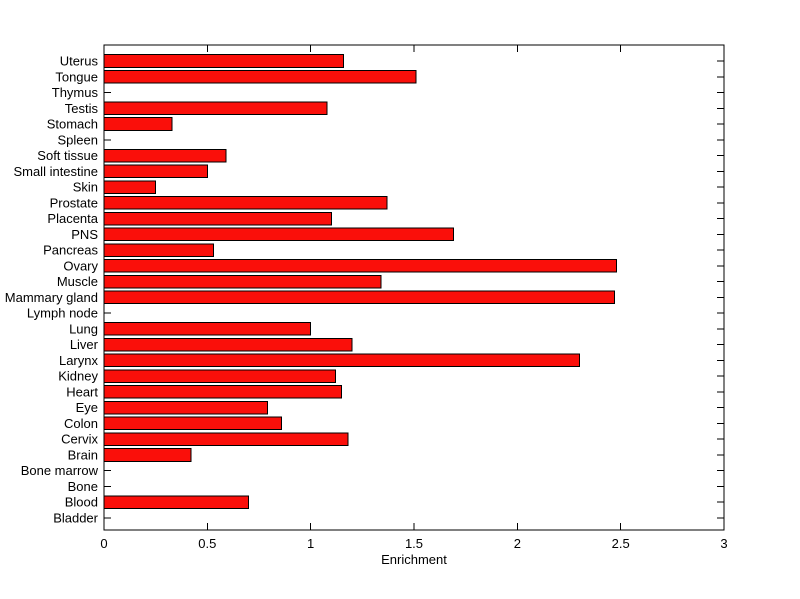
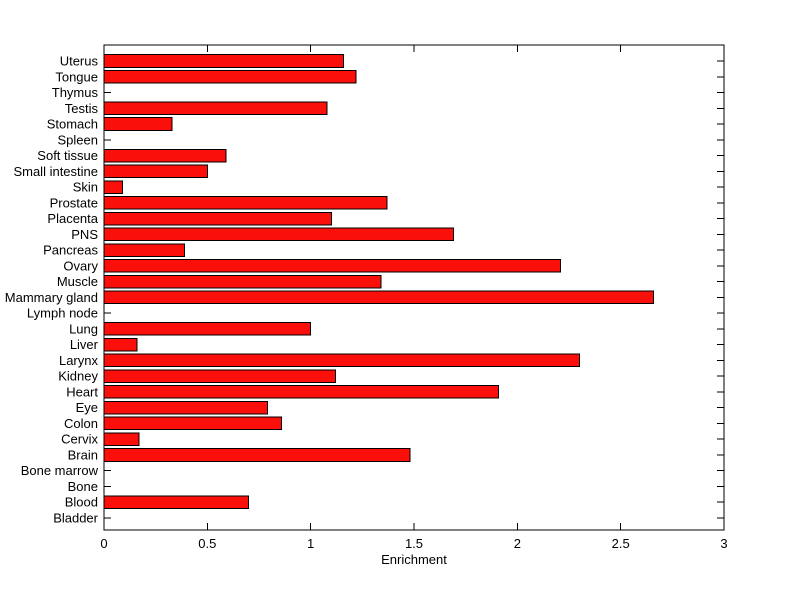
Tongue: 1.51 -> 1.22
Skin: 0.25 -> 0.09
Pancreas: 0.53 -> 0.39
Ovary: 2.48 -> 2.21
Mammary gland: 2.47 -> 2.66
Liver: 1.20 -> 0.16
Heart: 1.15 -> 1.91
Cervix: 1.18 -> 0.17
Brain: 0.42 -> 1.48
